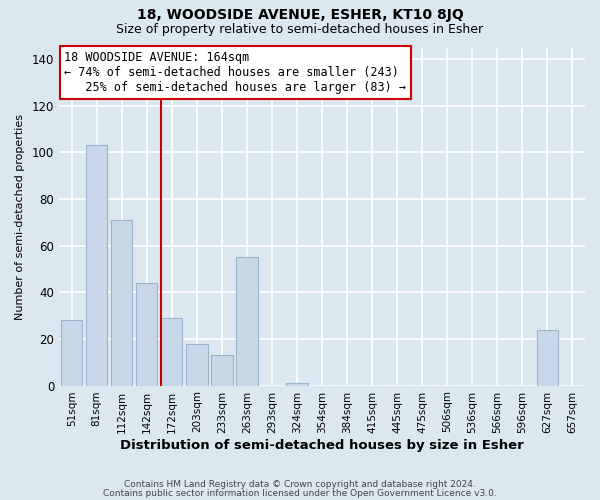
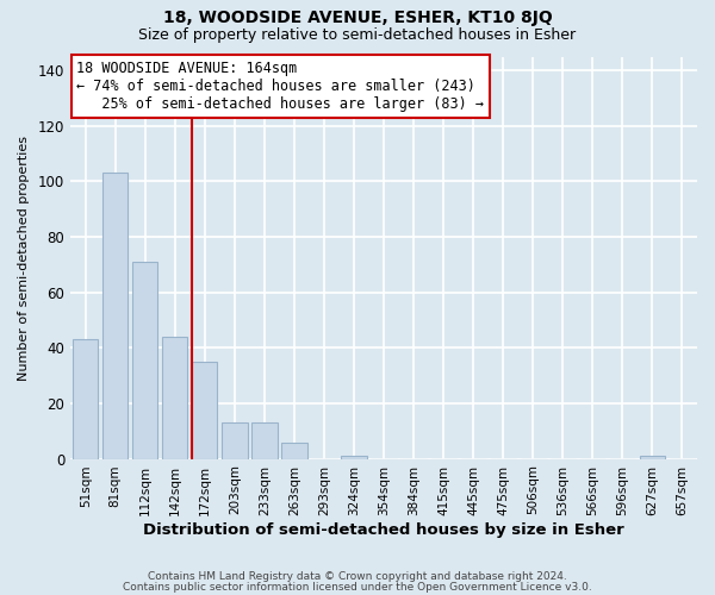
51sqm: 28 -> 43
172sqm: 29 -> 35
203sqm: 18 -> 13
263sqm: 55 -> 6
627sqm: 24 -> 1
